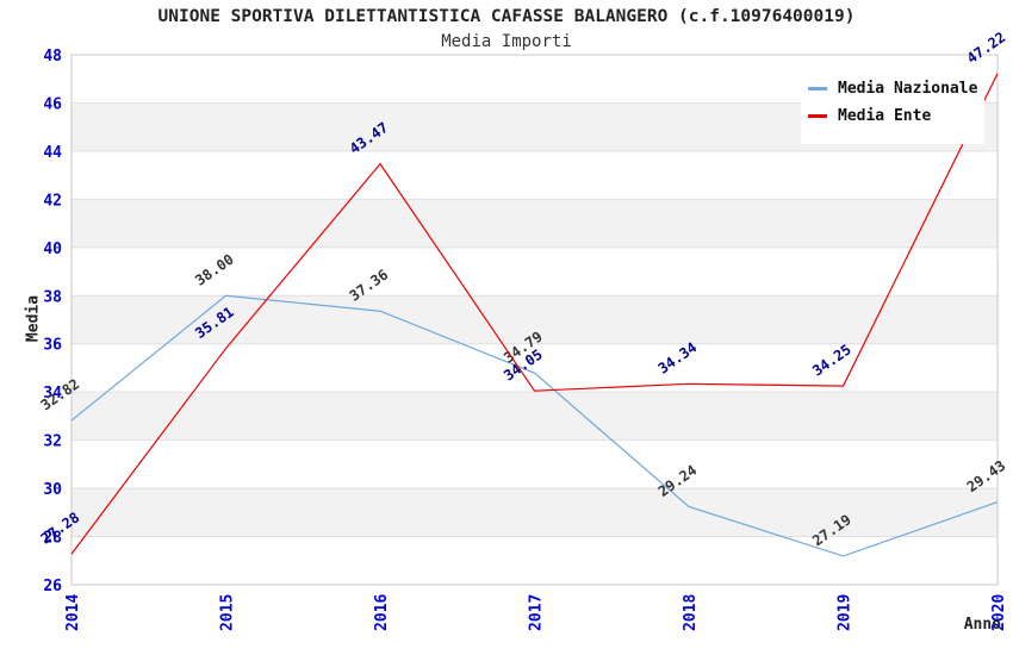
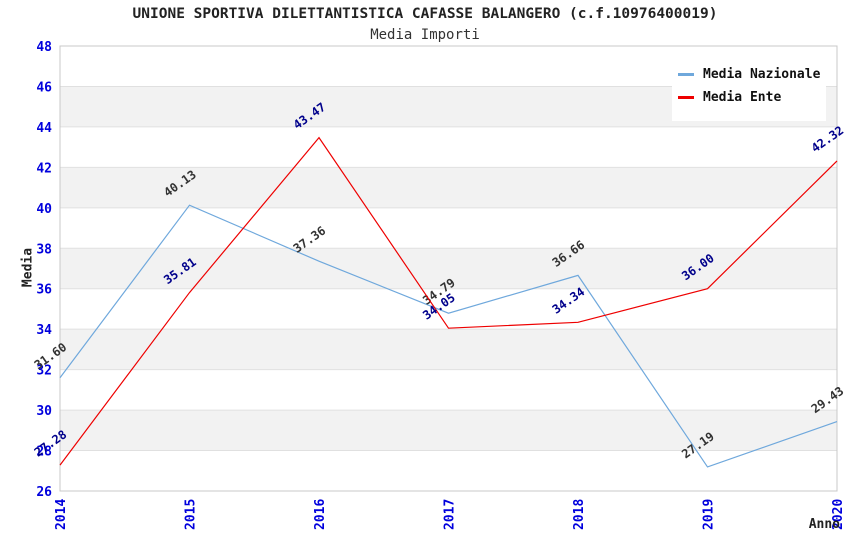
Media Nazionale/2014: 32.82 -> 31.60
Media Nazionale/2015: 38.00 -> 40.13
Media Nazionale/2018: 29.24 -> 36.66
Media Ente/2019: 34.25 -> 36.00
Media Ente/2020: 47.22 -> 42.32
